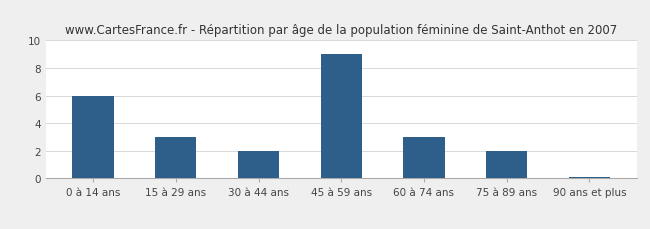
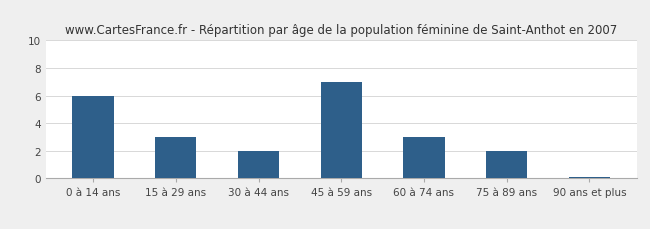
45 à 59 ans: 9.0 -> 7.0
